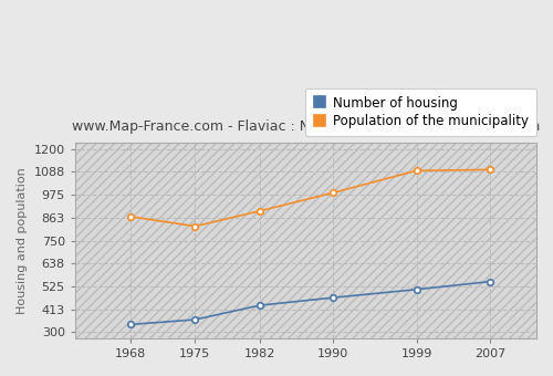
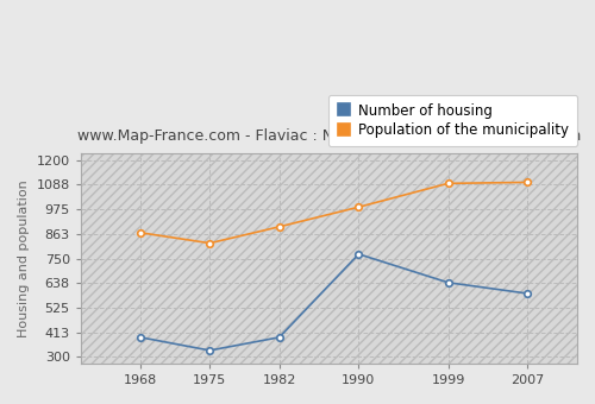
Number of housing/1968: 340 -> 390
Number of housing/1975: 360 -> 330
Number of housing/1982: 430 -> 390
Number of housing/1990: 470 -> 770
Number of housing/1999: 510 -> 640
Number of housing/2007: 550 -> 590
